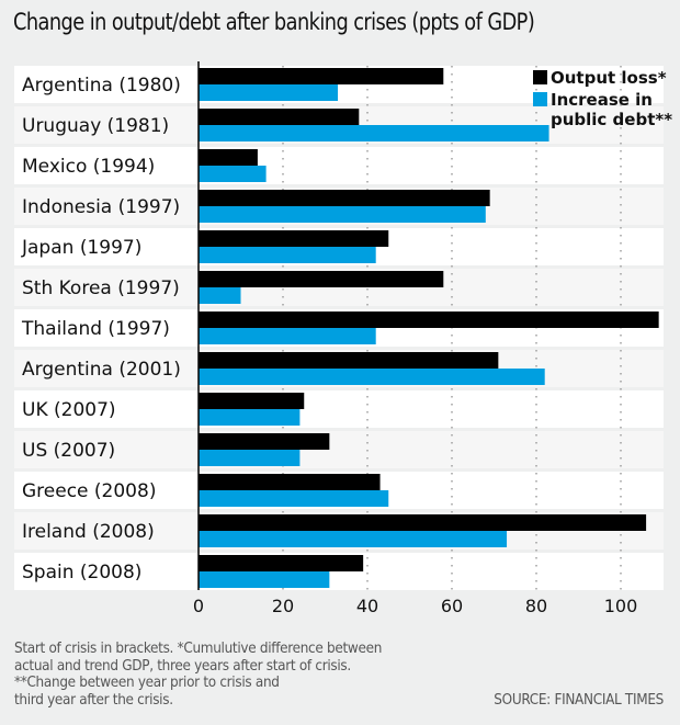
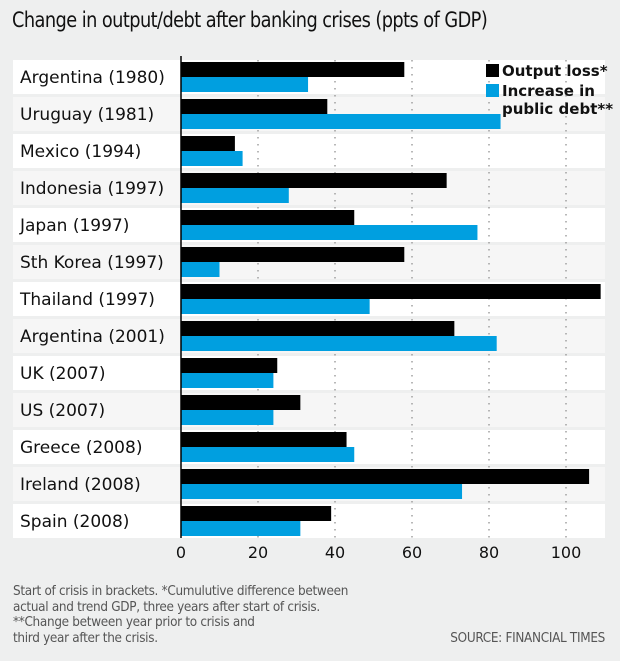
Increase in public debt**/Indonesia (1997): 68 -> 28
Increase in public debt**/Japan (1997): 42 -> 77
Increase in public debt**/Thailand (1997): 42 -> 49
